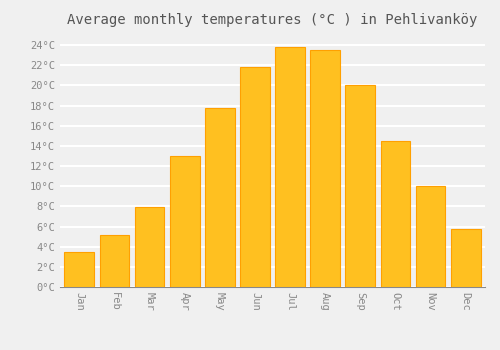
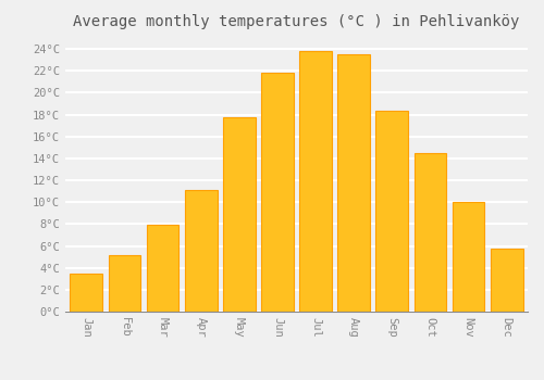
Apr: 13.0°C -> 11.1°C
Sep: 20.0°C -> 18.4°C
